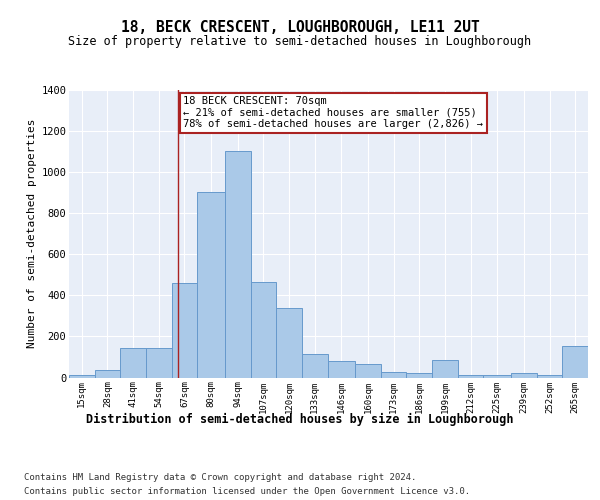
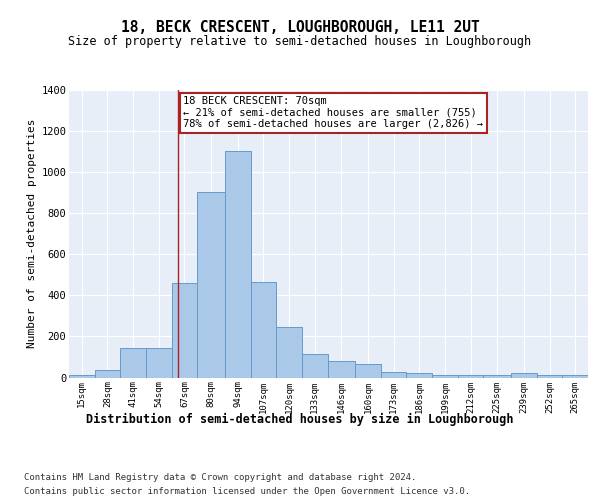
120sqm: 340 -> 245
199sqm: 85 -> 10
265sqm: 155 -> 10
